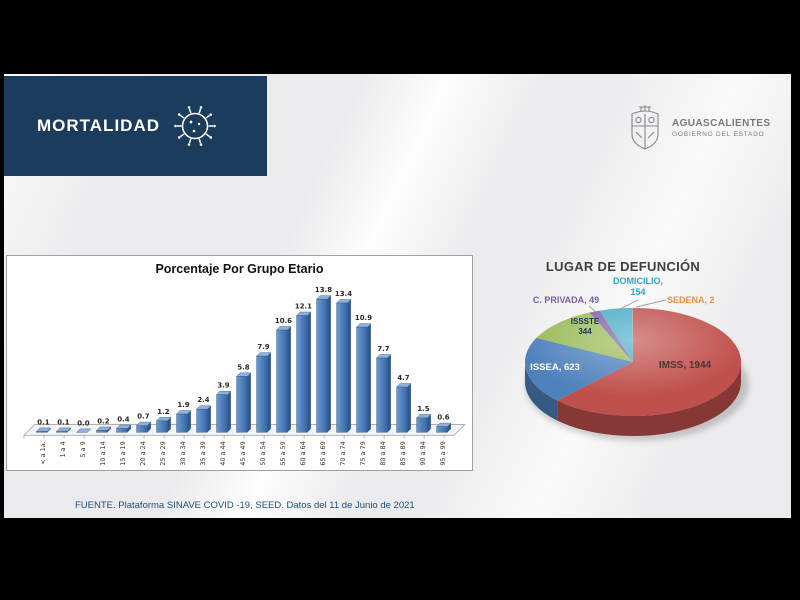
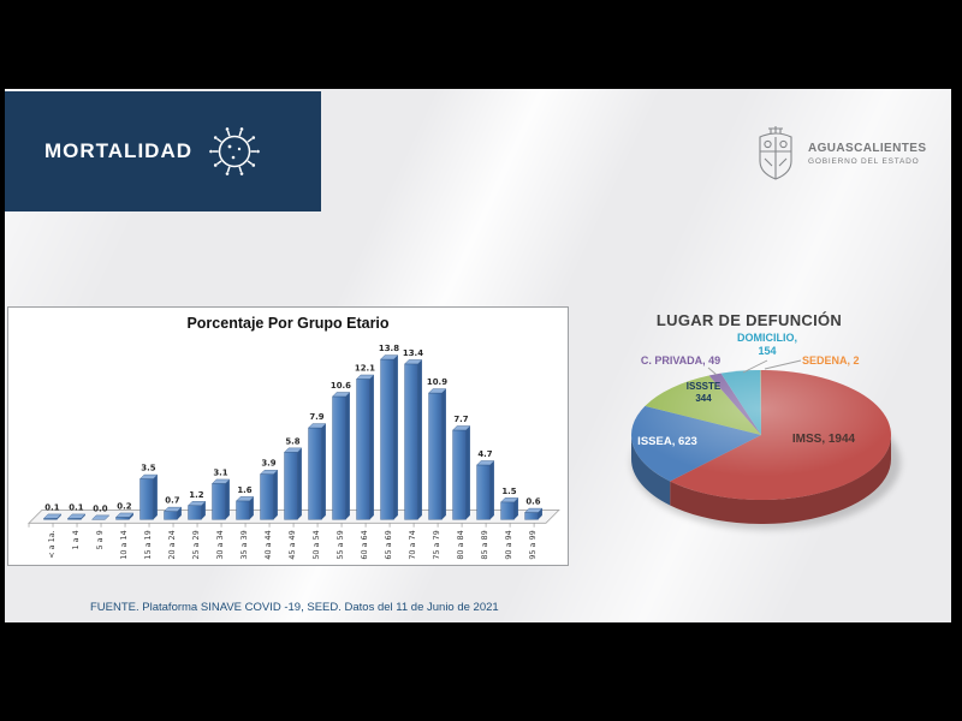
Porcentaje Por Grupo Etario/15 a 19: 0.4 -> 3.5
Porcentaje Por Grupo Etario/30 a 34: 1.9 -> 3.1
Porcentaje Por Grupo Etario/35 a 39: 2.4 -> 1.6
